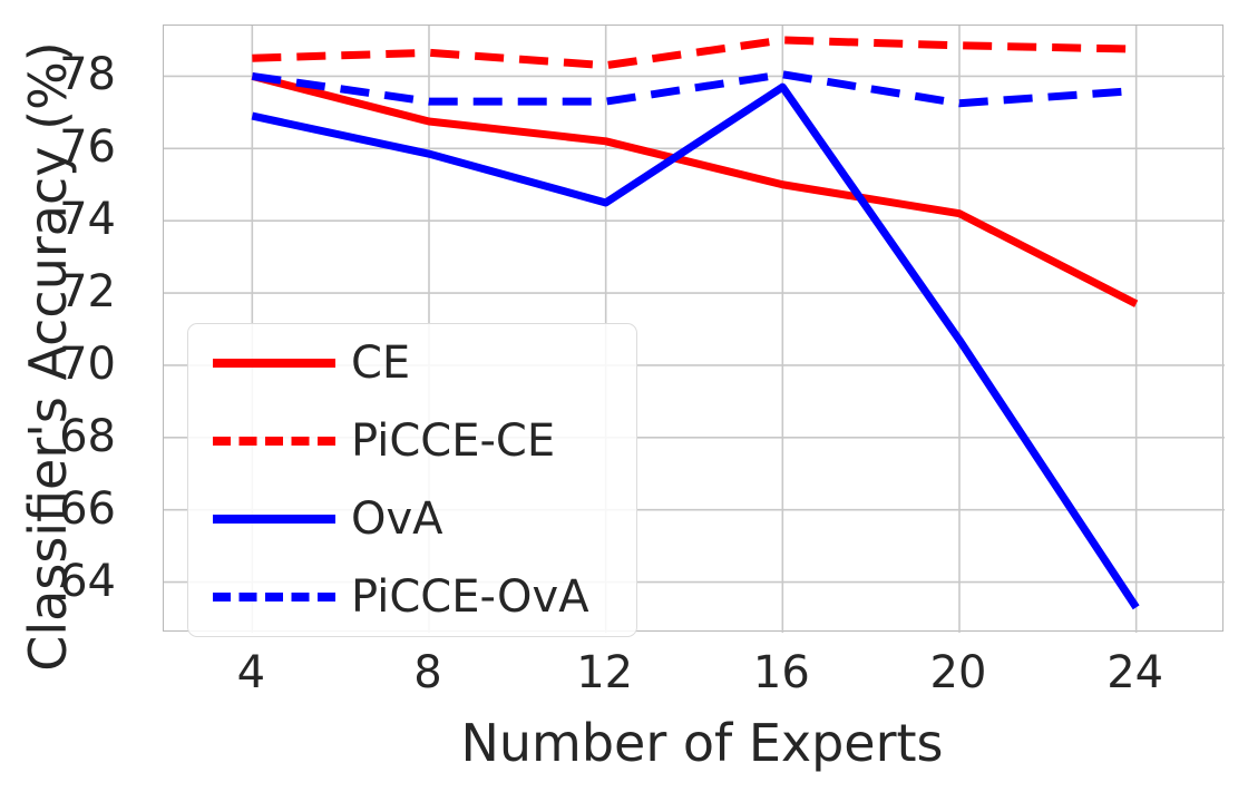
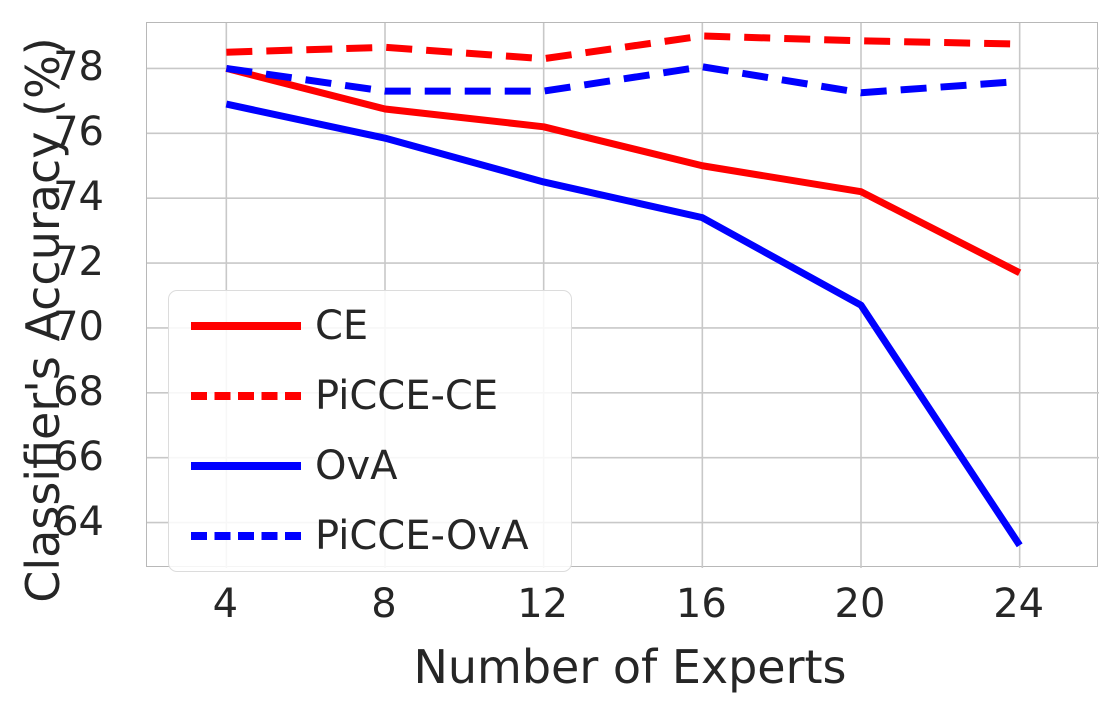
OvA/16: 77.7 -> 73.4
